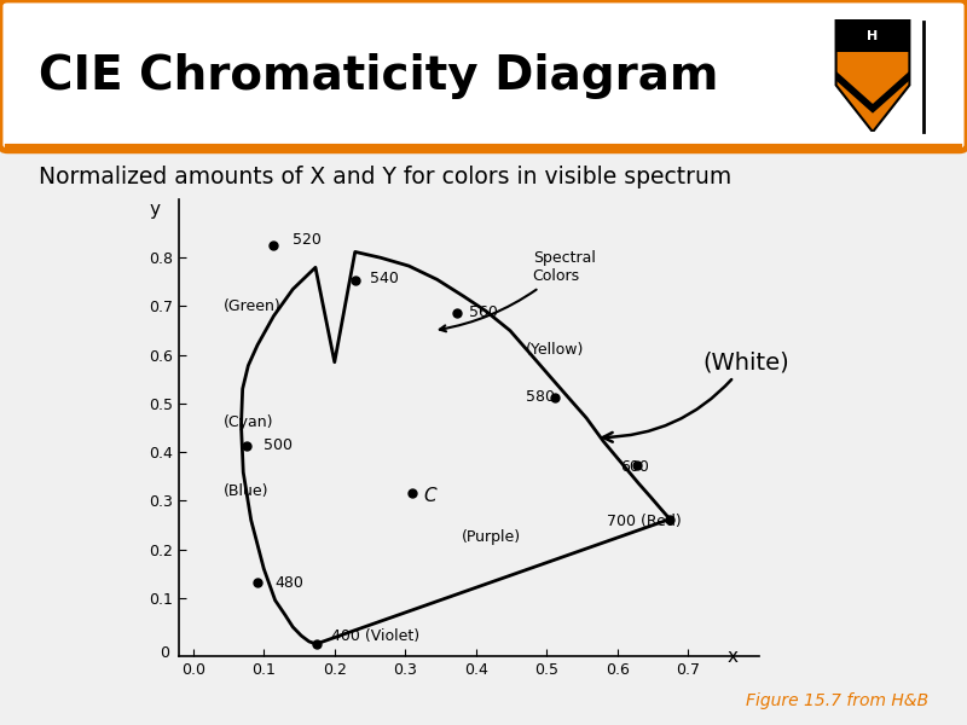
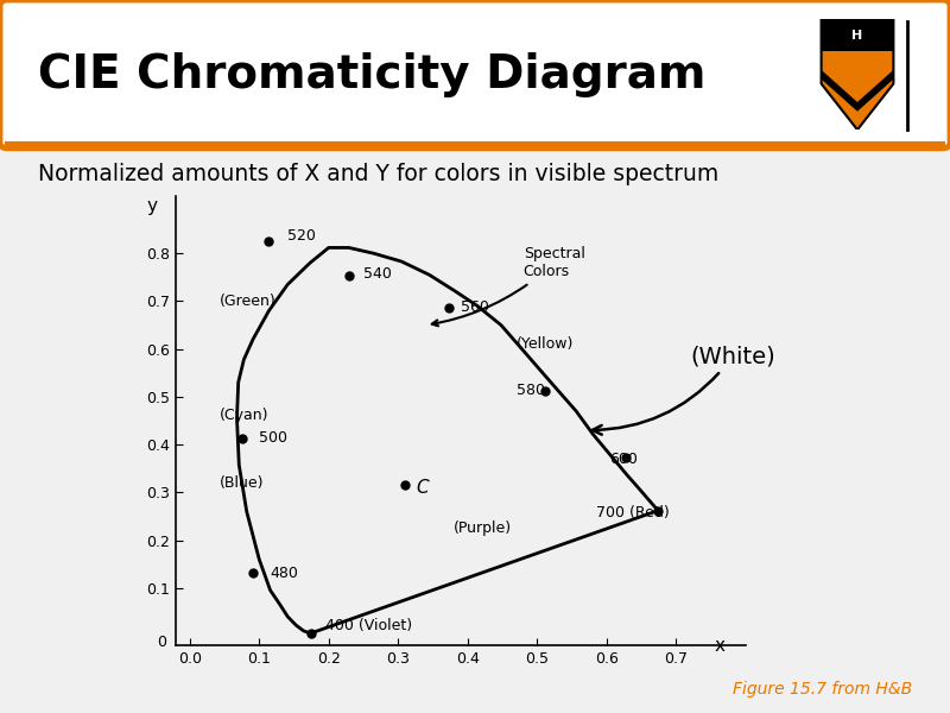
0.2: 0.585 -> 0.812
